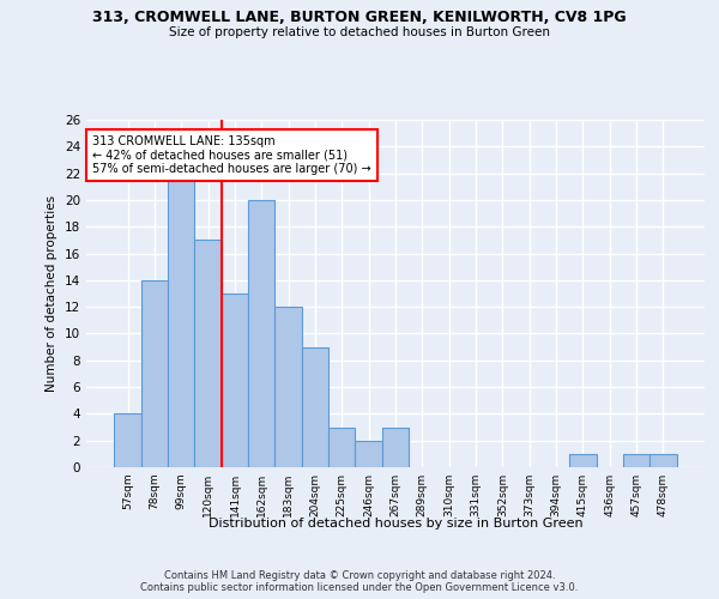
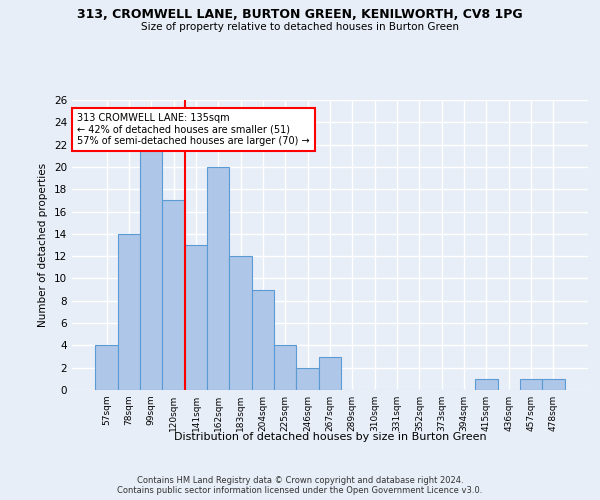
225sqm: 3 -> 4
